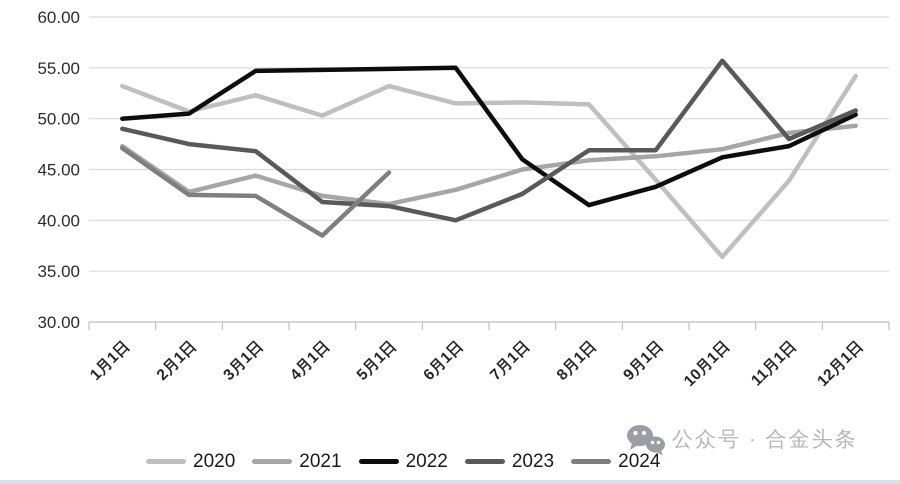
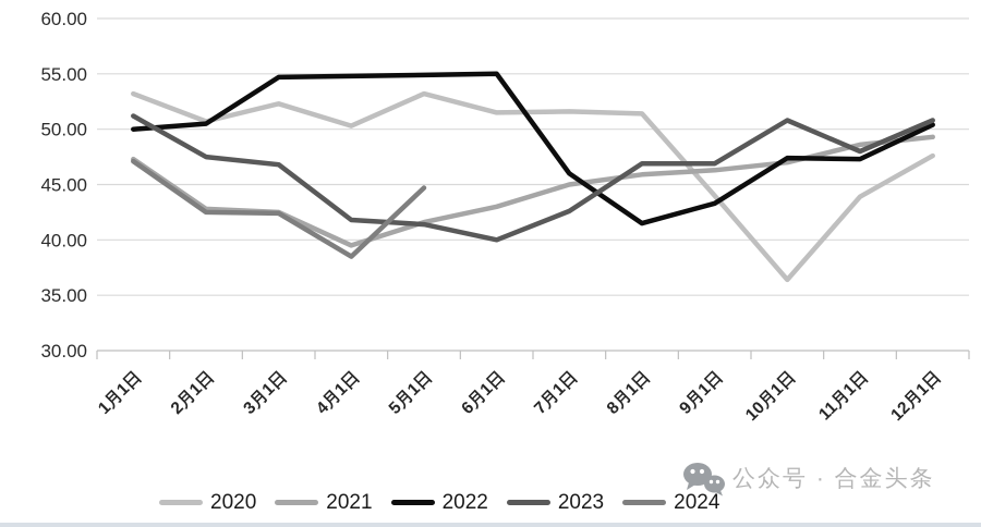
2023/1月1日: 49.0 -> 51.2
2021/3月1日: 44.4 -> 42.5
2021/4月1日: 42.4 -> 39.5
2022/10月1日: 46.2 -> 47.4
2023/10月1日: 55.7 -> 50.8
2020/12月1日: 54.2 -> 47.6
